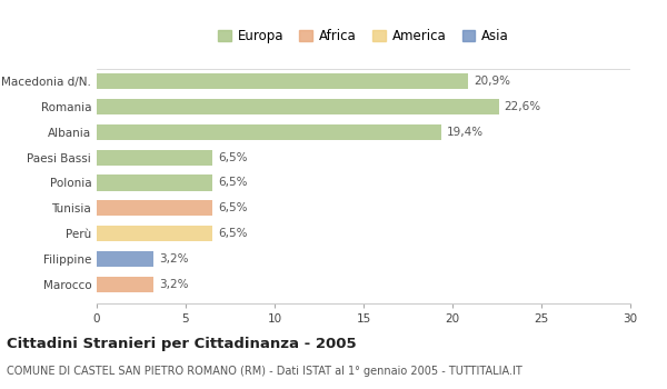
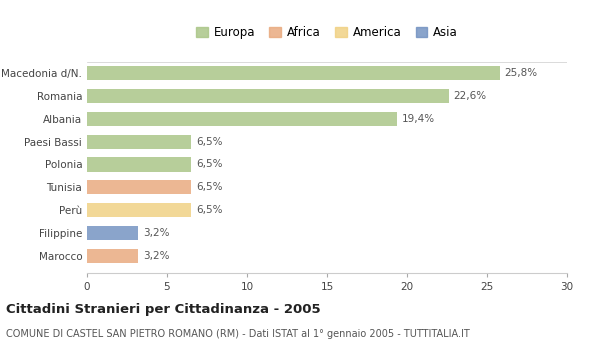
Macedonia d/N.: 20,9% -> 25,8%
